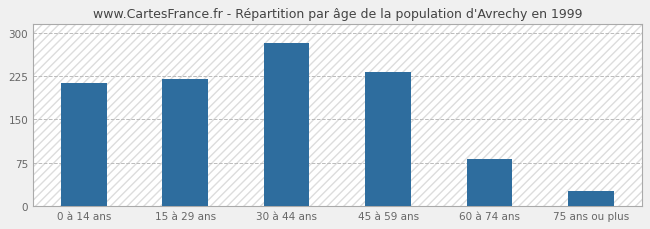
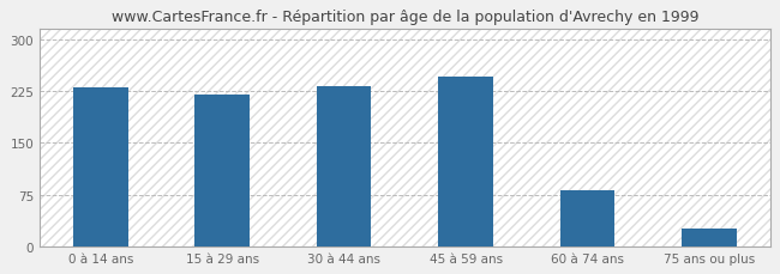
0 à 14 ans: 213 -> 230
30 à 44 ans: 283 -> 232
45 à 59 ans: 233 -> 246
